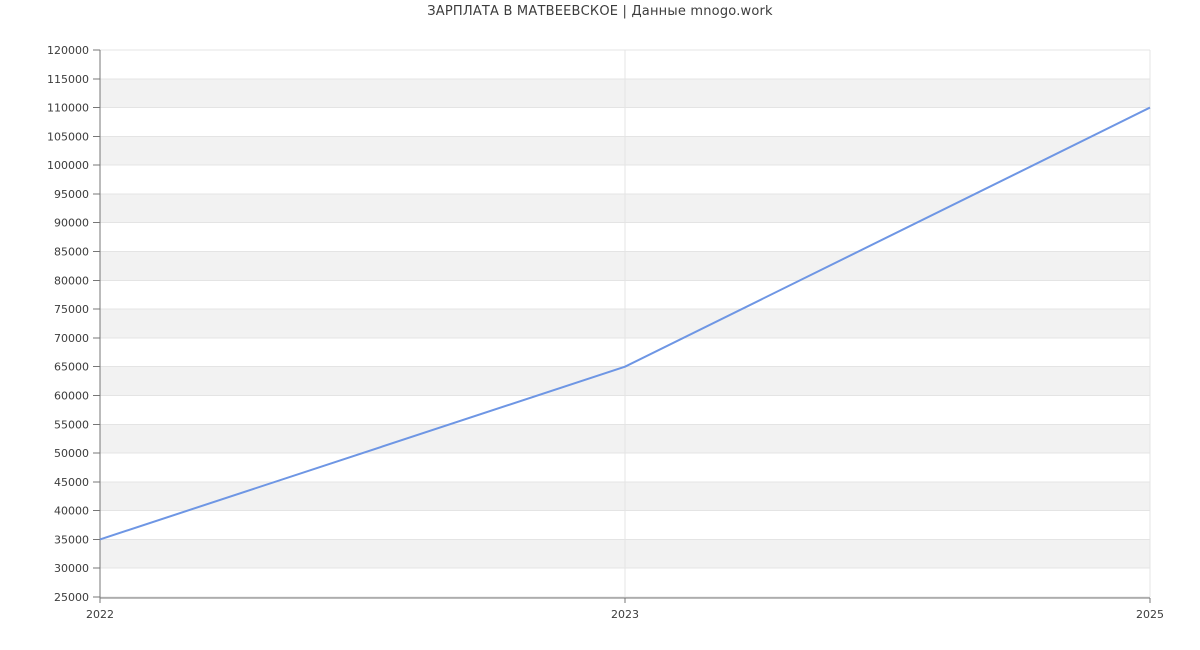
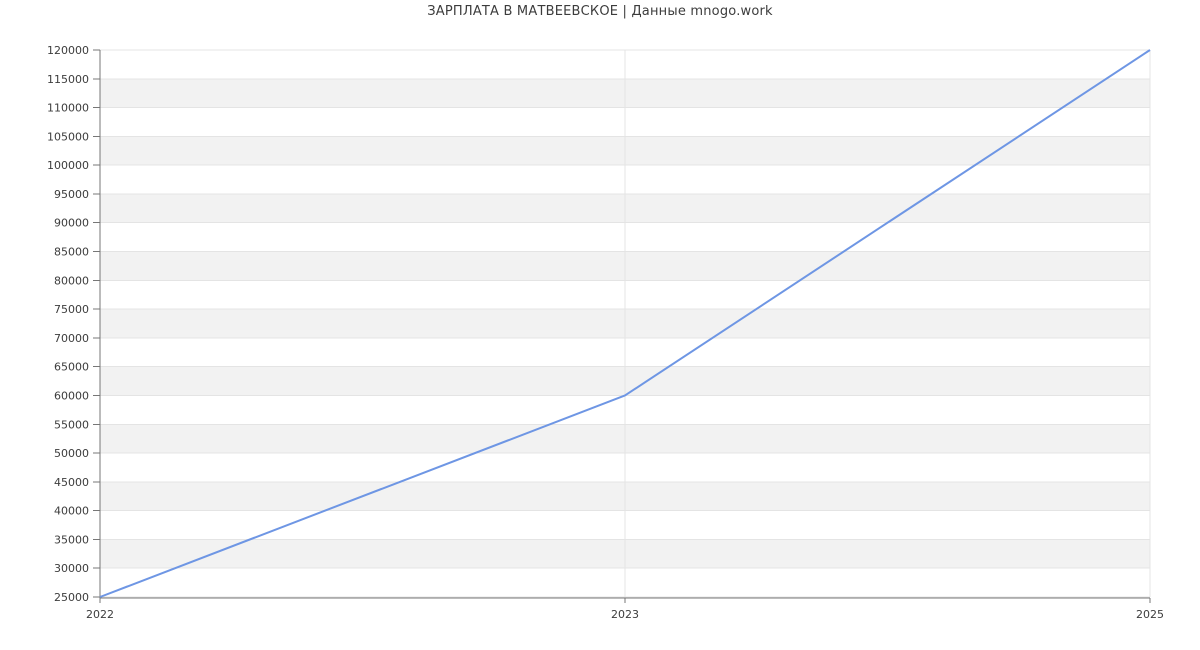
2022: 35000 -> 25000
2023: 65000 -> 60000
2025: 110000 -> 120000
